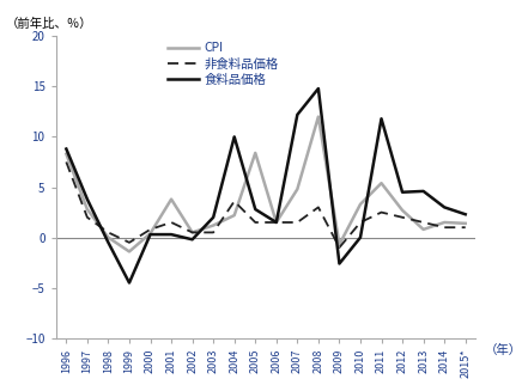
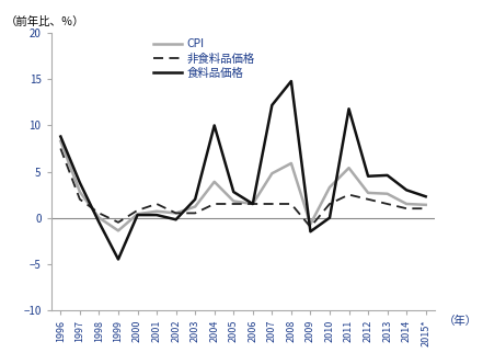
CPI/2001: 3.8 -> 0.7
CPI/2004: 2.2 -> 3.9
非食料品価格/2004: 3.6 -> 1.5
CPI/2005: 8.4 -> 1.8
CPI/2008: 12.0 -> 5.9
非食料品価格/2008: 3.0 -> 1.5
食料品価格/2009: -2.6 -> -1.5
CPI/2013: 0.8 -> 2.6
